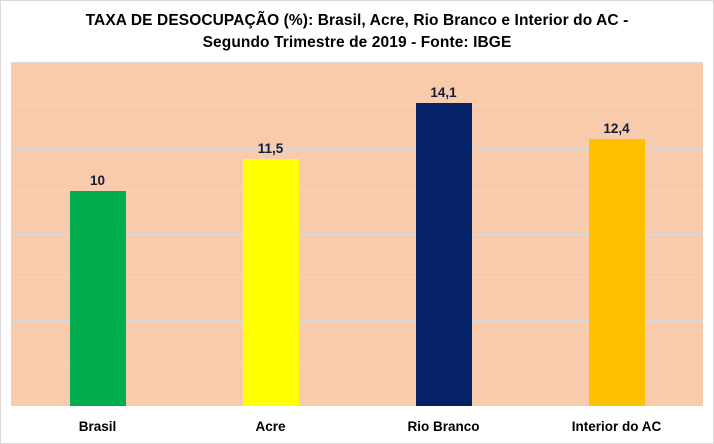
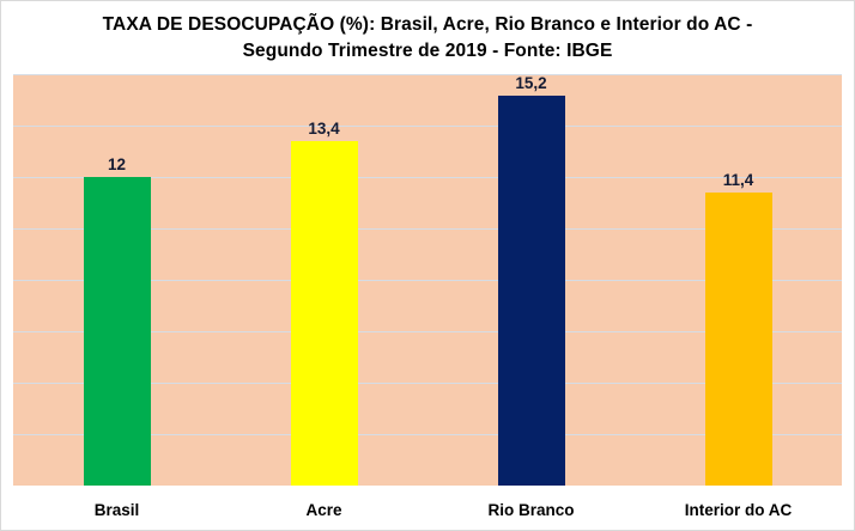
Brasil: 10 -> 12
Acre: 11,5 -> 13,4
Rio Branco: 14,1 -> 15,2
Interior do AC: 12,4 -> 11,4
